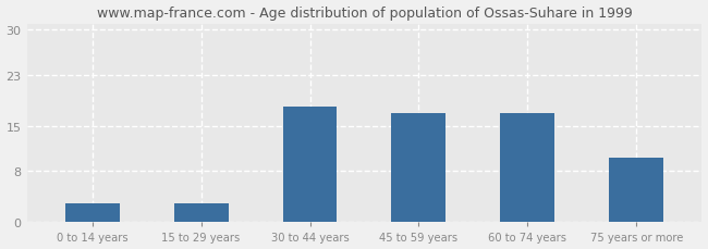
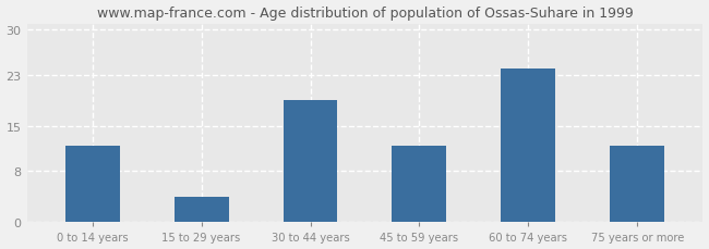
0 to 14 years: 3 -> 12
15 to 29 years: 3 -> 4
30 to 44 years: 18 -> 19
45 to 59 years: 17 -> 12
60 to 74 years: 17 -> 24
75 years or more: 10 -> 12
